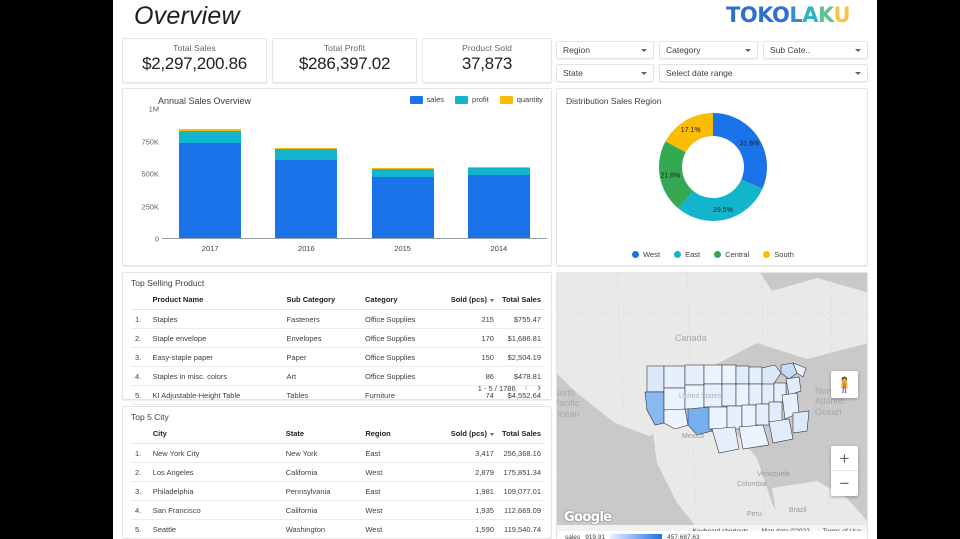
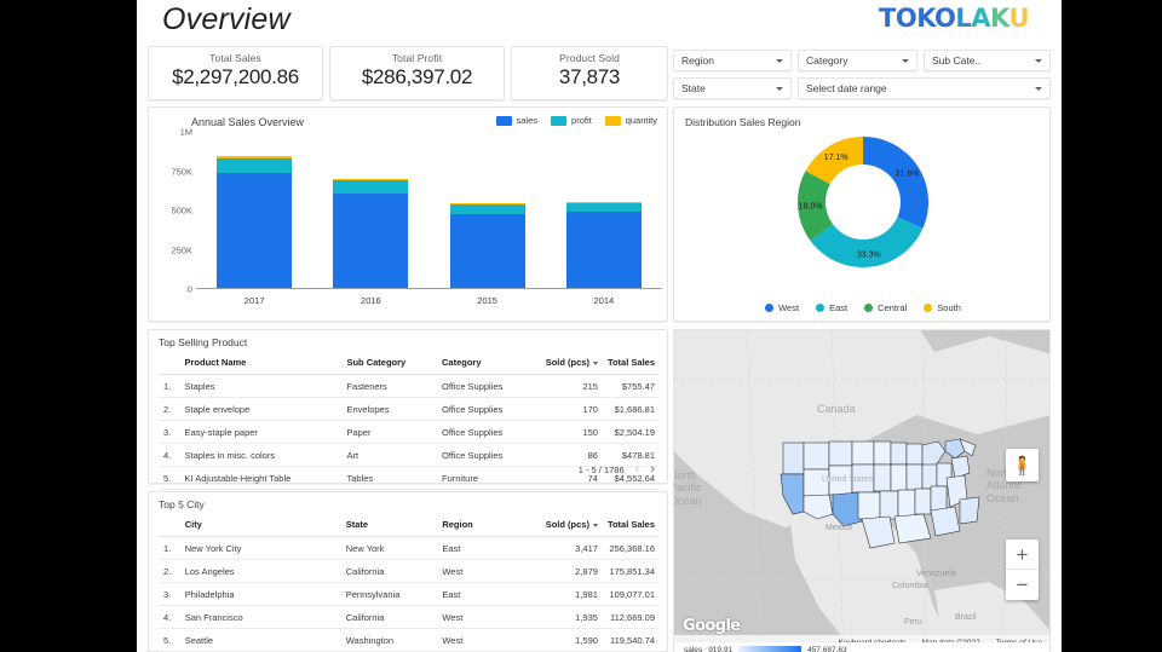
Distribution Sales Region/East: 29.5% -> 33.3%
Distribution Sales Region/Central: 21.8% -> 18.0%
